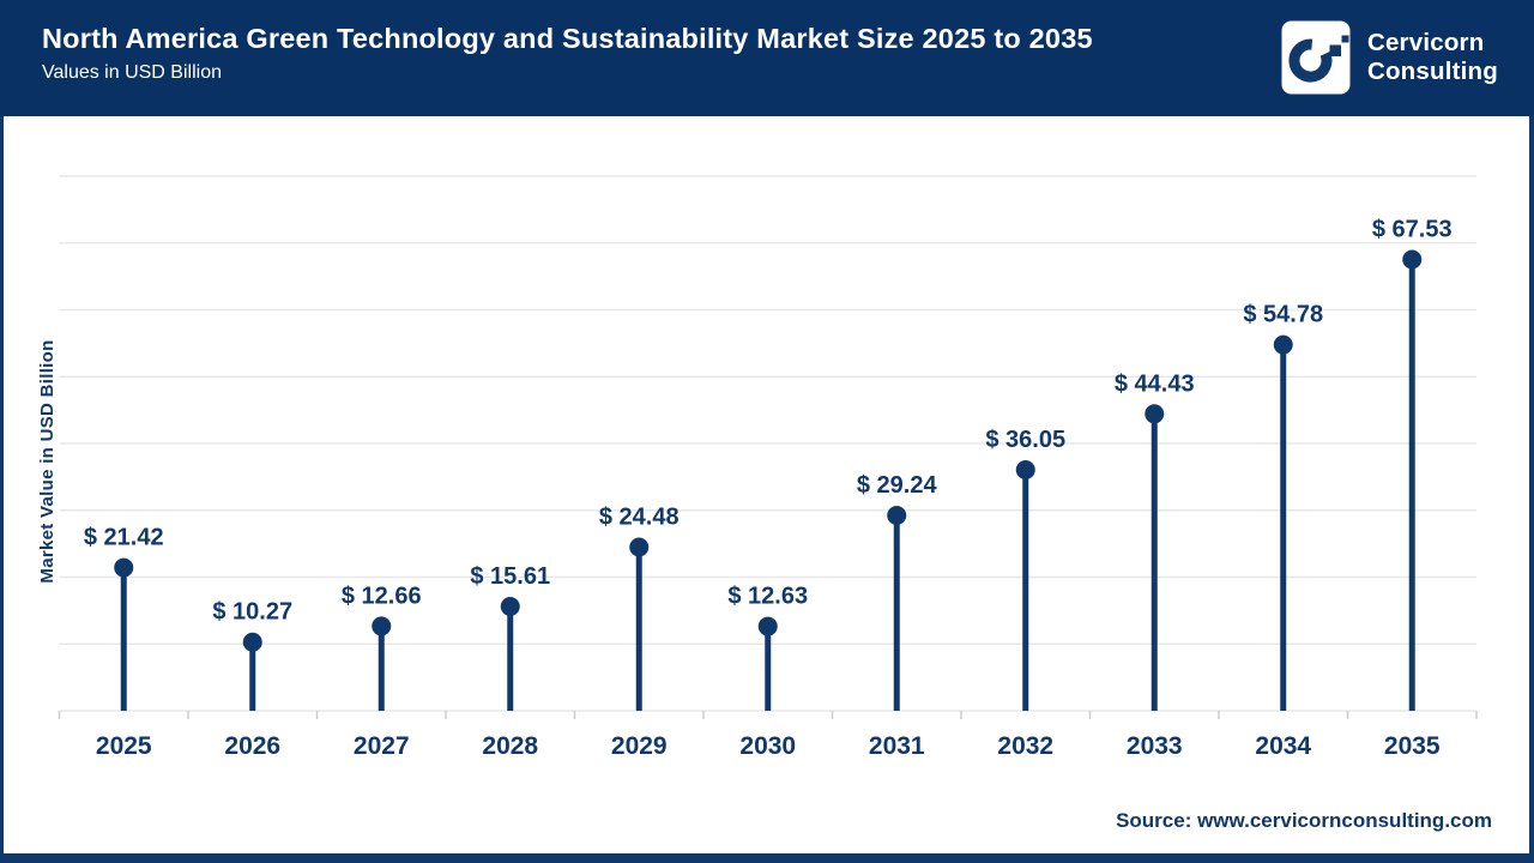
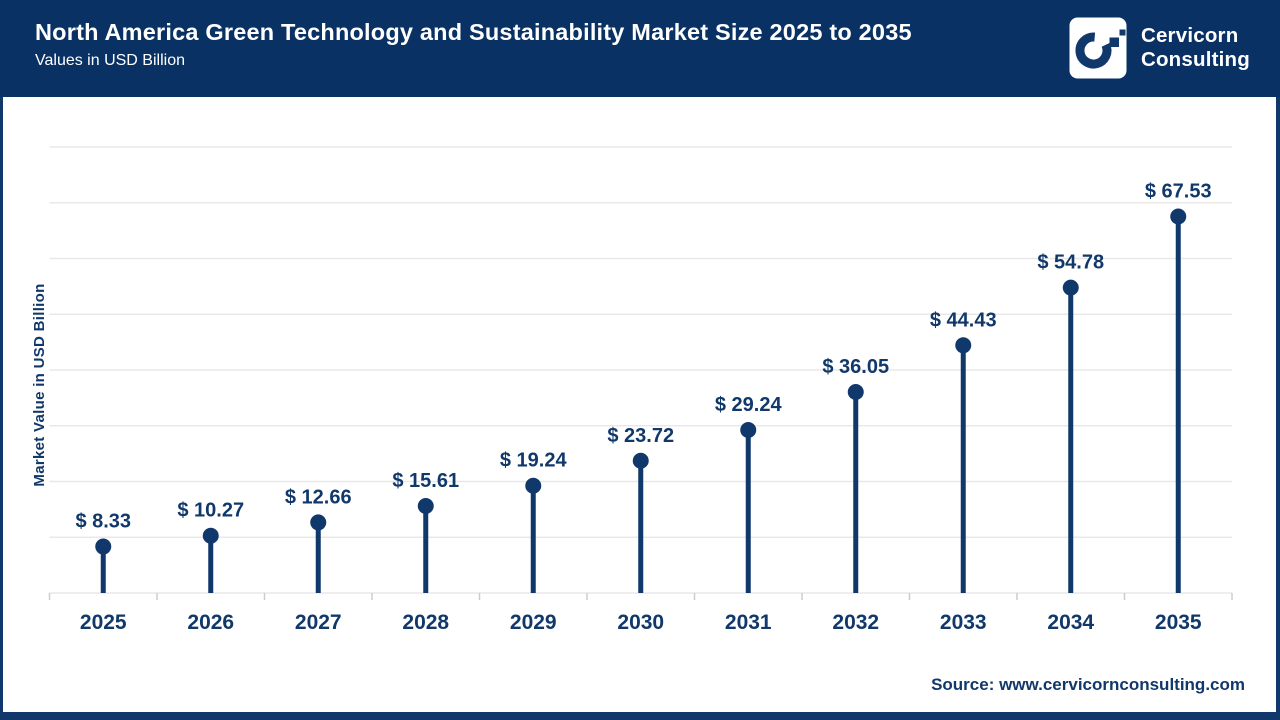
2025: 21.42 -> 8.33
2029: 24.48 -> 19.24
2030: 12.63 -> 23.72
